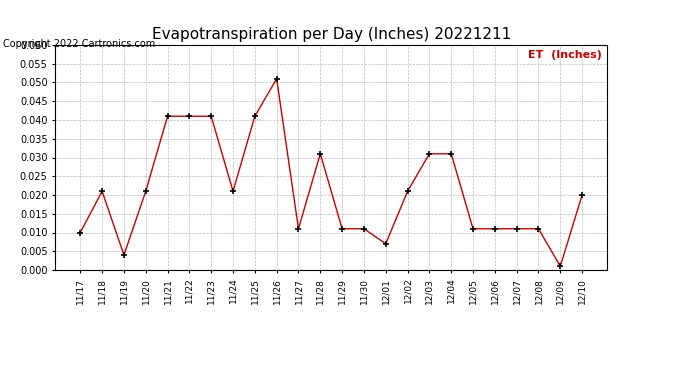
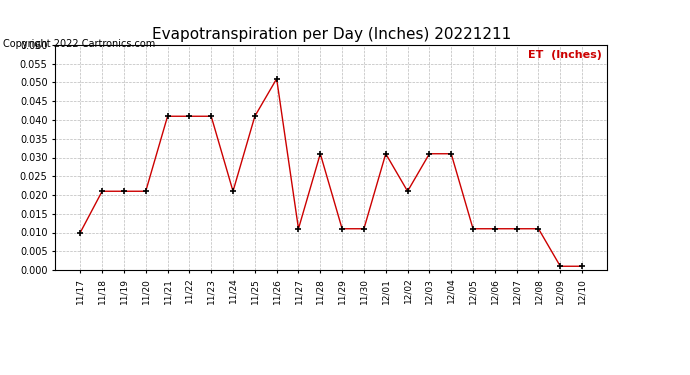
11/19: 0.004 -> 0.021
12/01: 0.007 -> 0.031
12/10: 0.020 -> 0.001
